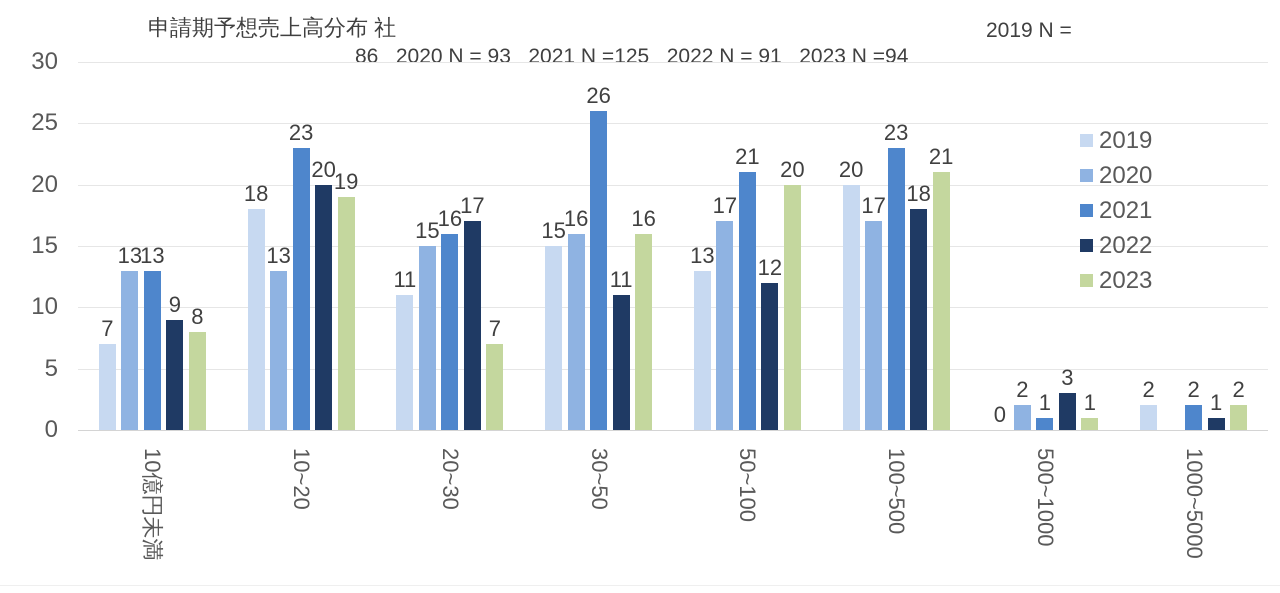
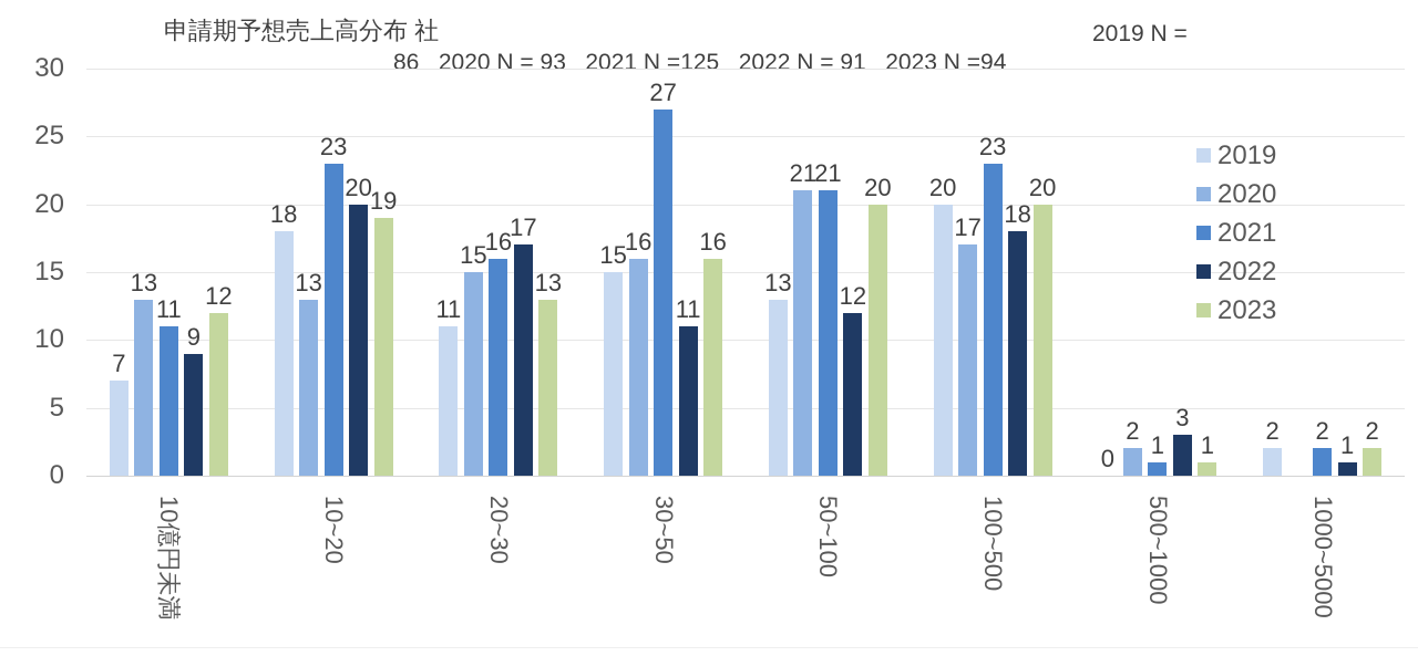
2021/10億円未満: 13 -> 11
2023/10億円未満: 8 -> 12
2023/20~30: 7 -> 13
2021/30~50: 26 -> 27
2020/50~100: 17 -> 21
2023/100~500: 21 -> 20
